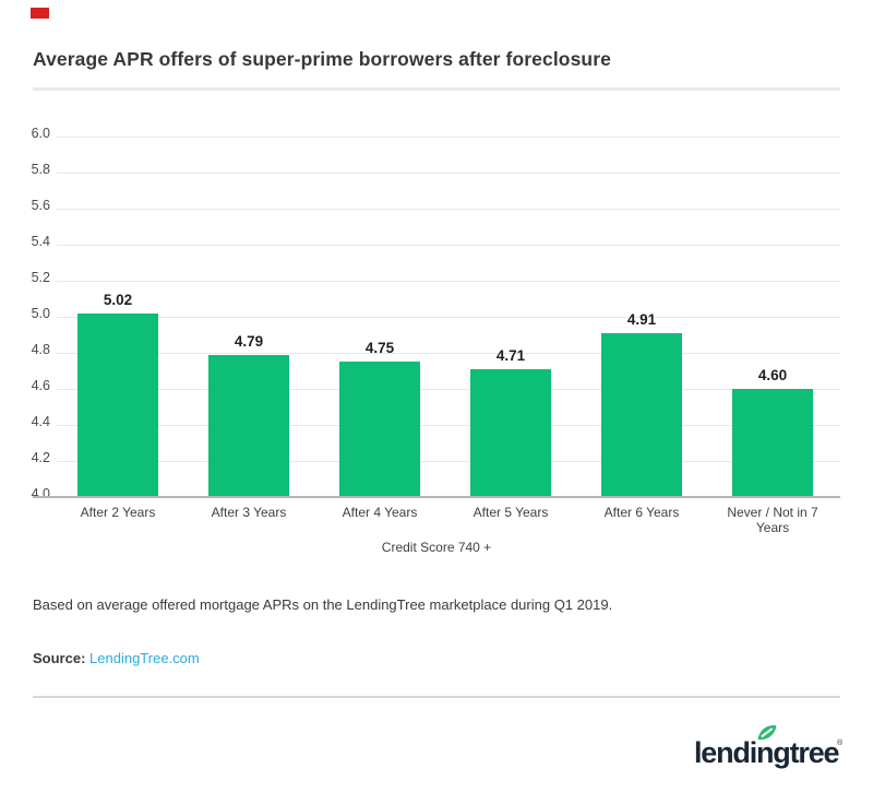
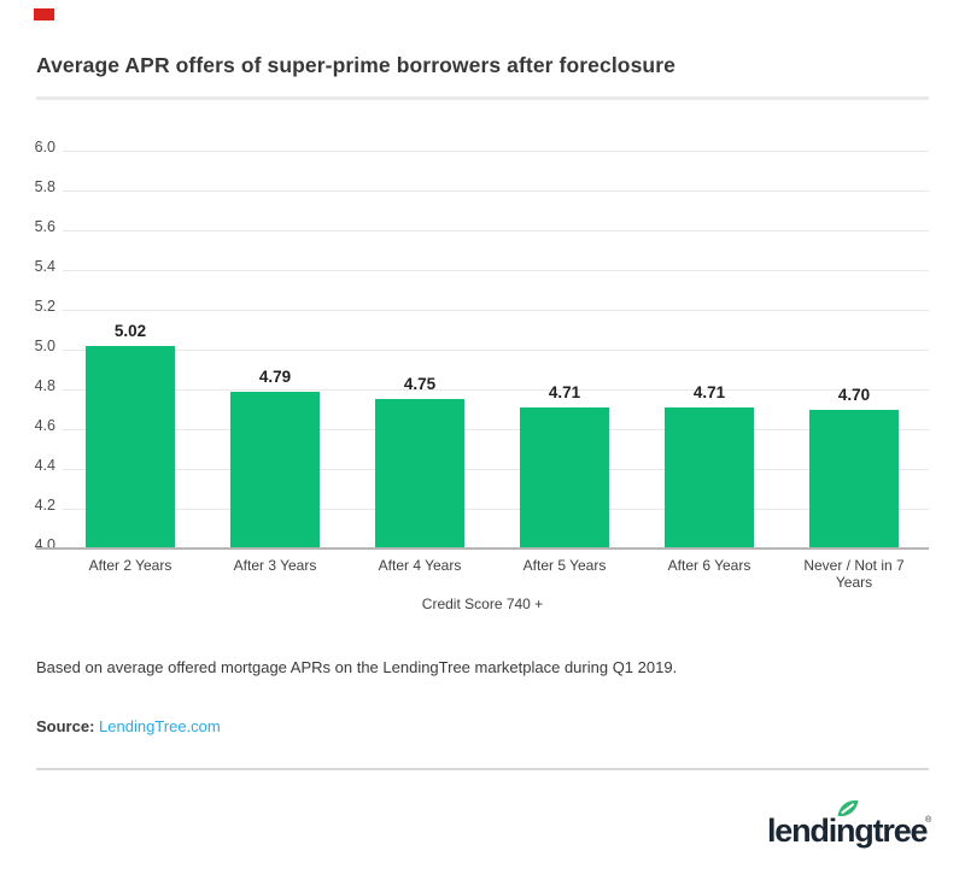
After 6 Years: 4.91 -> 4.71
Never / Not in 7 Years: 4.60 -> 4.70
